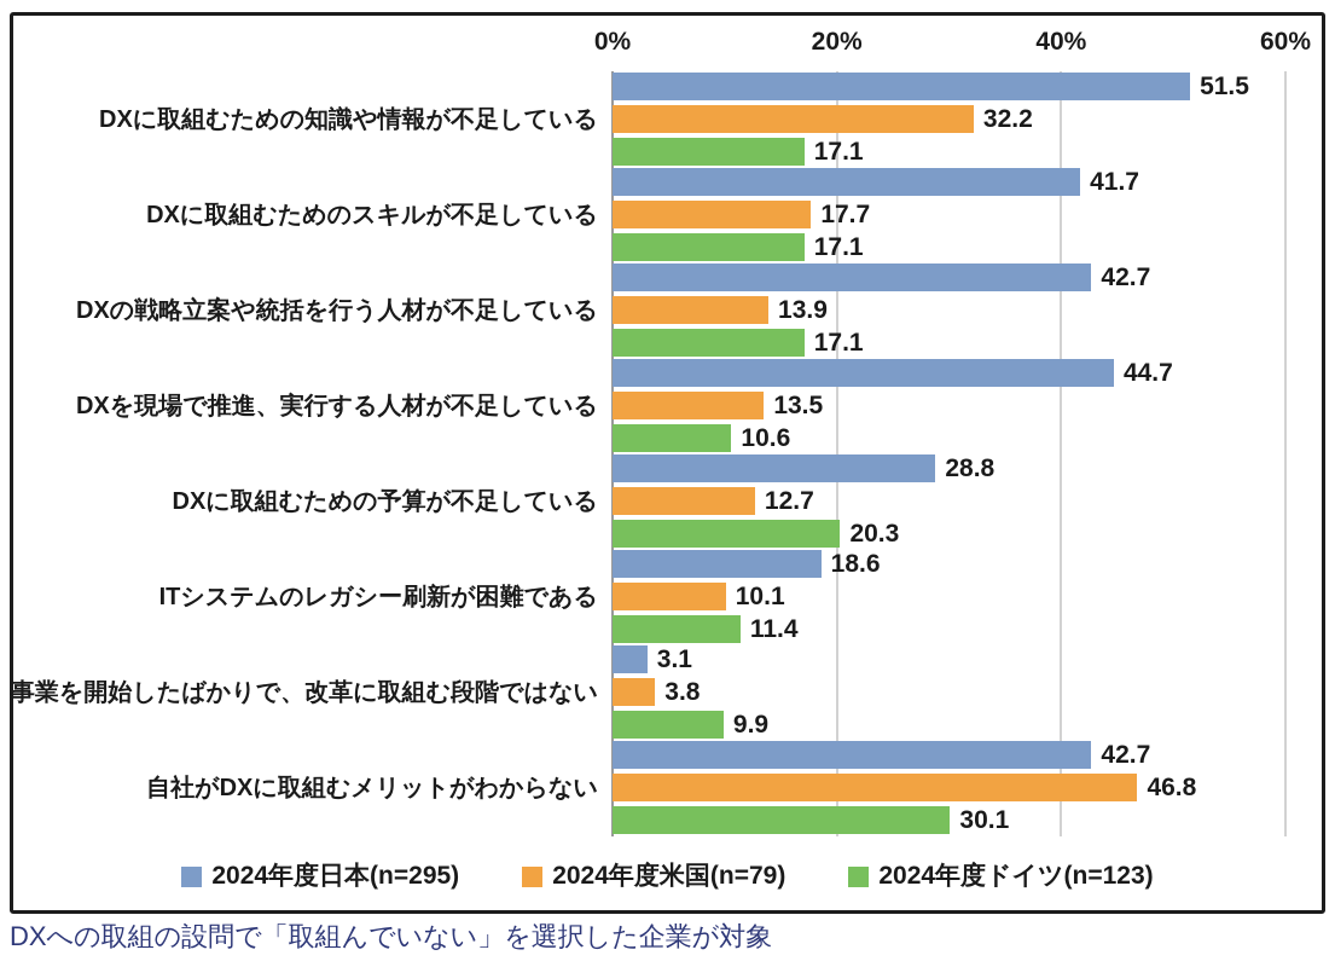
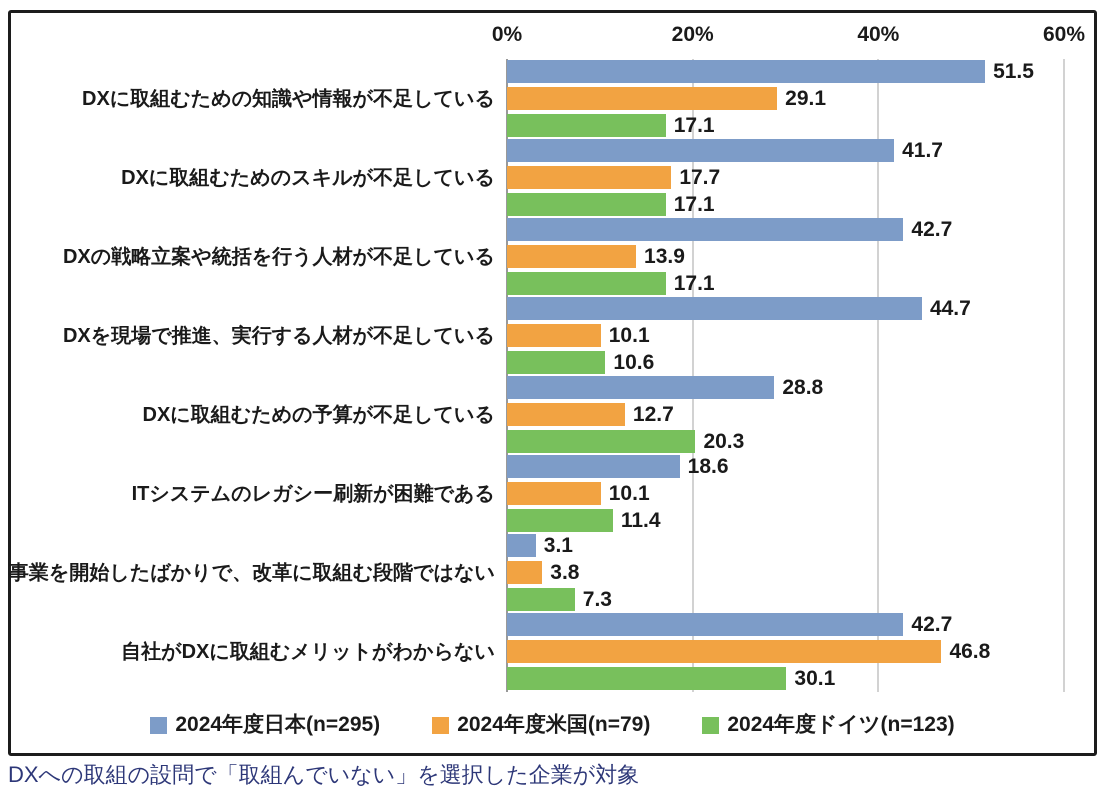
2024年度米国(n=79)/DXに取組むための知識や情報が不足している: 32.2 -> 29.1
2024年度米国(n=79)/DXを現場で推進、実行する人材が不足している: 13.5 -> 10.1
2024年度ドイツ(n=123)/事業を開始したばかりで、改革に取組む段階ではない: 9.9 -> 7.3
